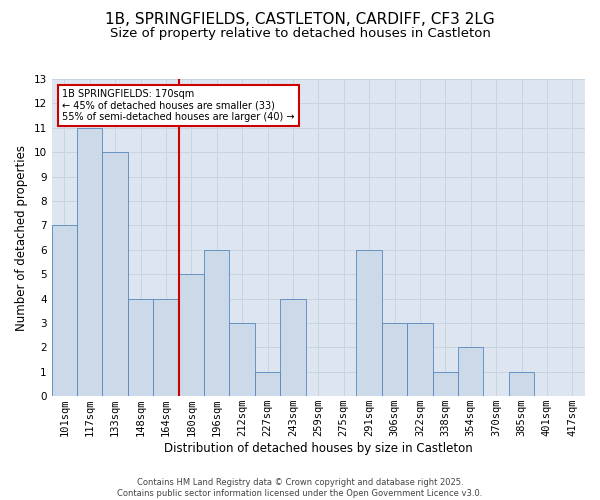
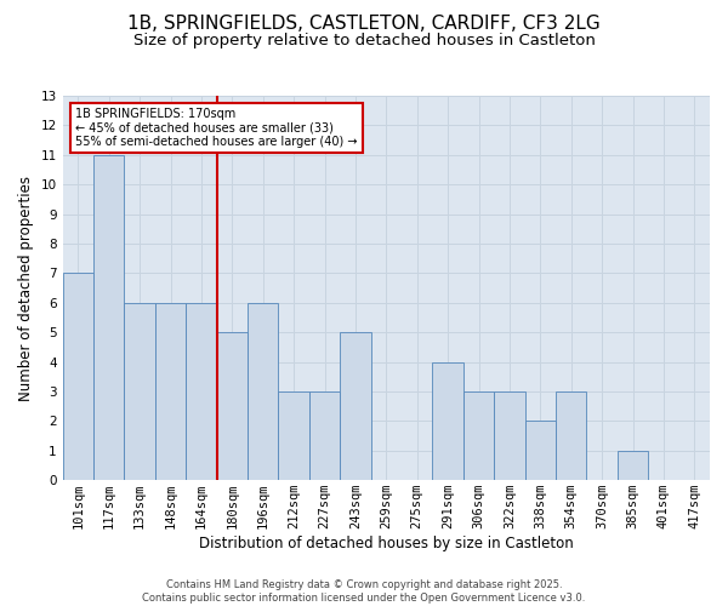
133sqm: 10 -> 6
148sqm: 4 -> 6
164sqm: 4 -> 6
227sqm: 1 -> 3
243sqm: 4 -> 5
291sqm: 6 -> 4
338sqm: 1 -> 2
354sqm: 2 -> 3
